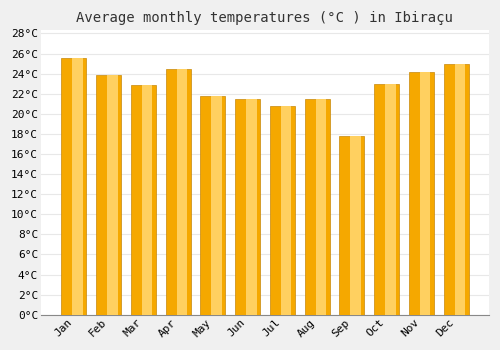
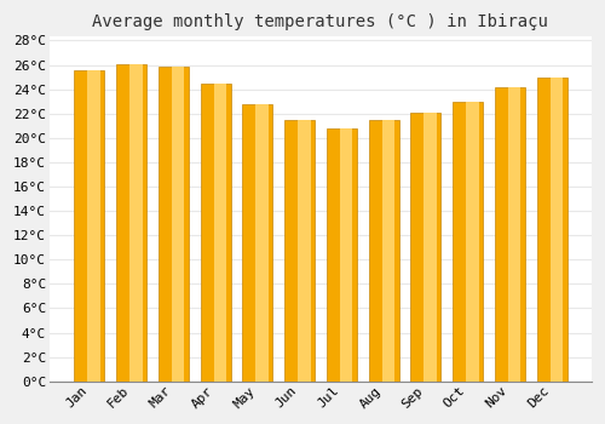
Feb: 23.9°C -> 26.1°C
Mar: 22.9°C -> 25.9°C
May: 21.8°C -> 22.8°C
Sep: 17.8°C -> 22.1°C
